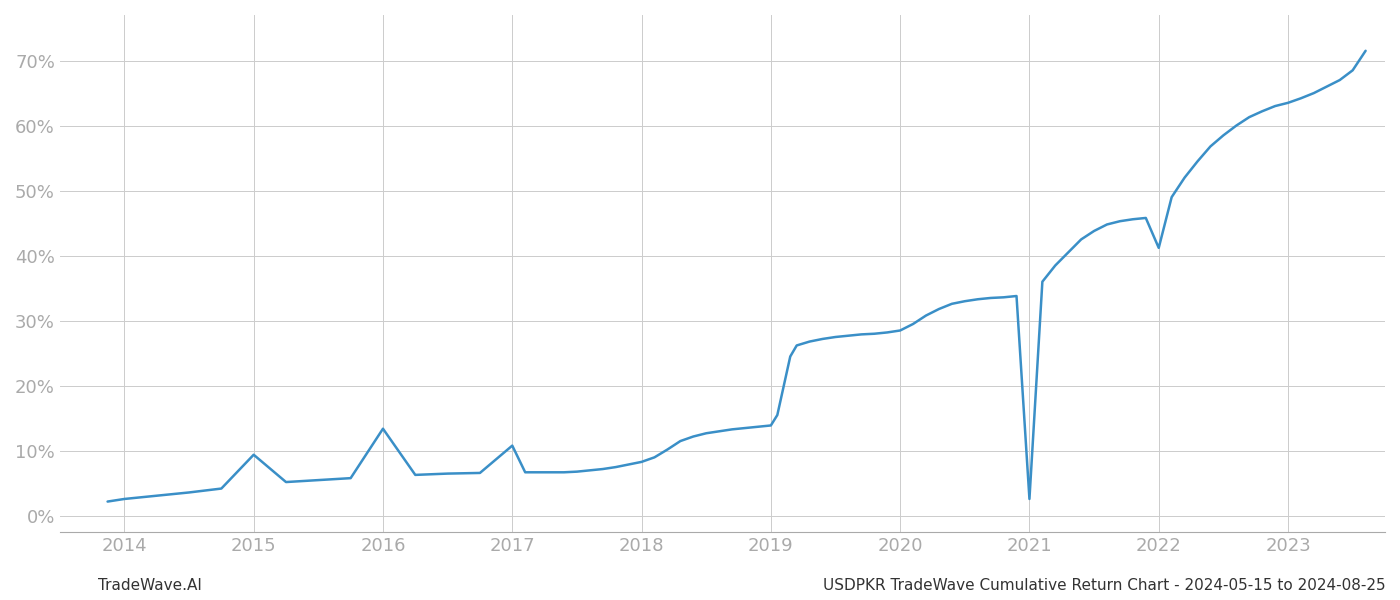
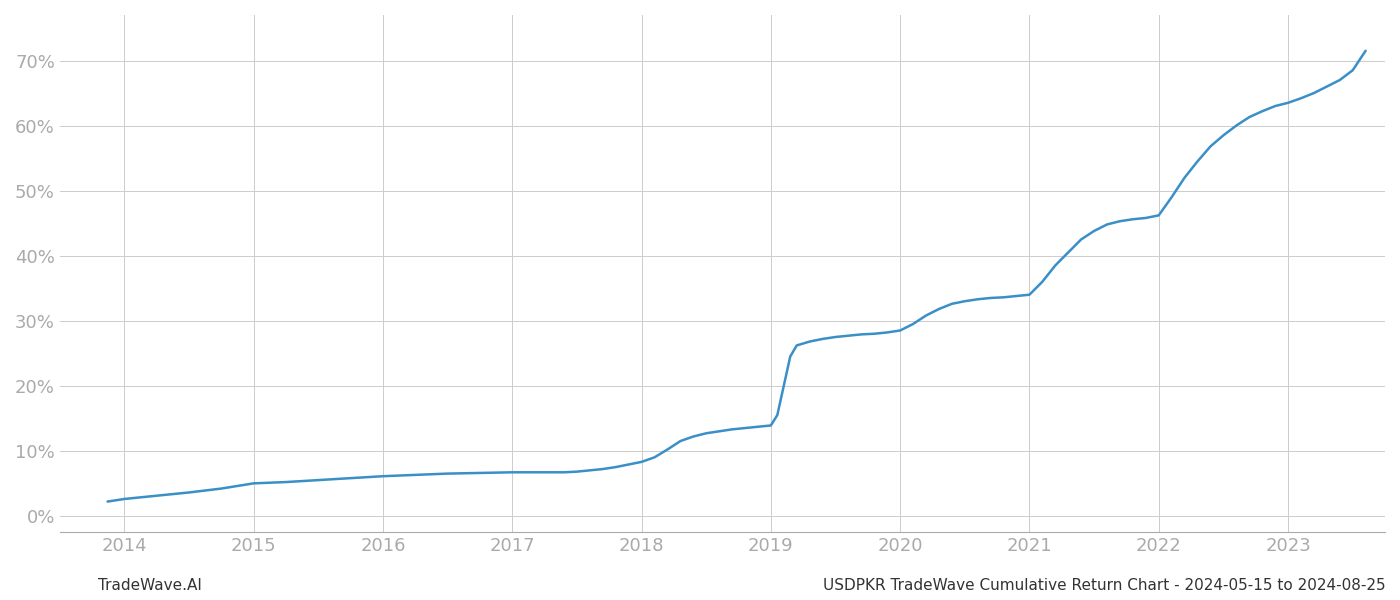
2015: 9.4% -> 5.0%
2016: 13.4% -> 6.1%
2017: 10.8% -> 6.7%
2021: 2.6% -> 34.0%
2022: 41.2% -> 46.2%
